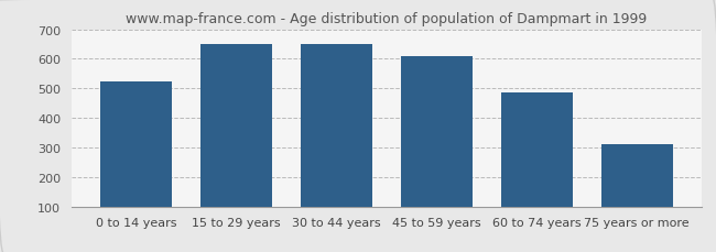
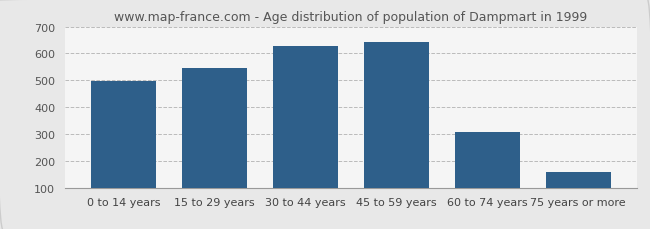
0 to 14 years: 525 -> 499
15 to 29 years: 650 -> 547
30 to 44 years: 650 -> 628
45 to 59 years: 610 -> 641
60 to 74 years: 485 -> 307
75 years or more: 310 -> 157
